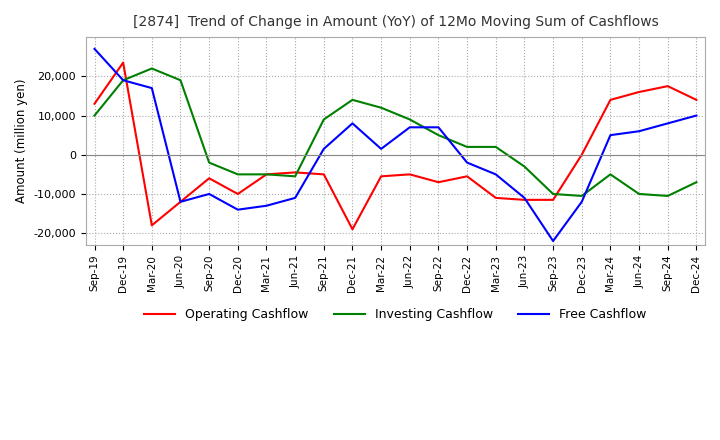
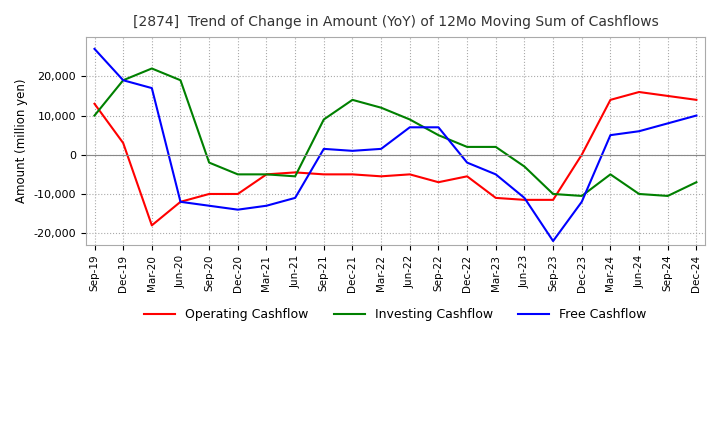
Operating Cashflow/Dec-19: 23,500 -> 3,000
Operating Cashflow/Sep-20: -6,000 -> -10,000
Free Cashflow/Sep-20: -10,000 -> -13,000
Operating Cashflow/Dec-21: -19,000 -> -5,000
Free Cashflow/Dec-21: 8,000 -> 1,000
Operating Cashflow/Sep-24: 17,500 -> 15,000
